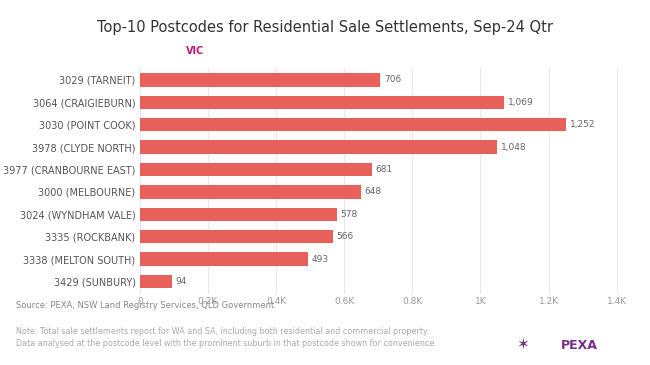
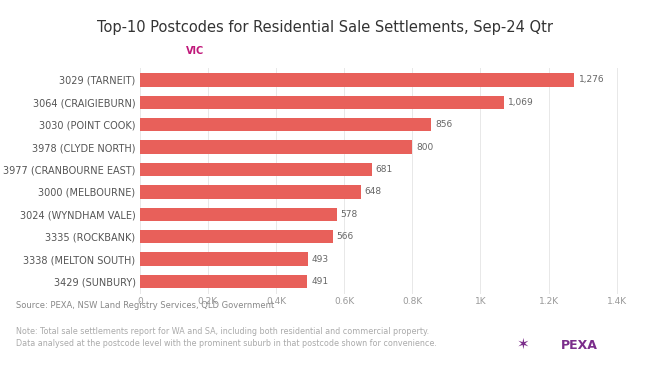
3029 (TARNEIT): 706 -> 1,276
3030 (POINT COOK): 1,252 -> 856
3978 (CLYDE NORTH): 1,048 -> 800
3429 (SUNBURY): 94 -> 491
